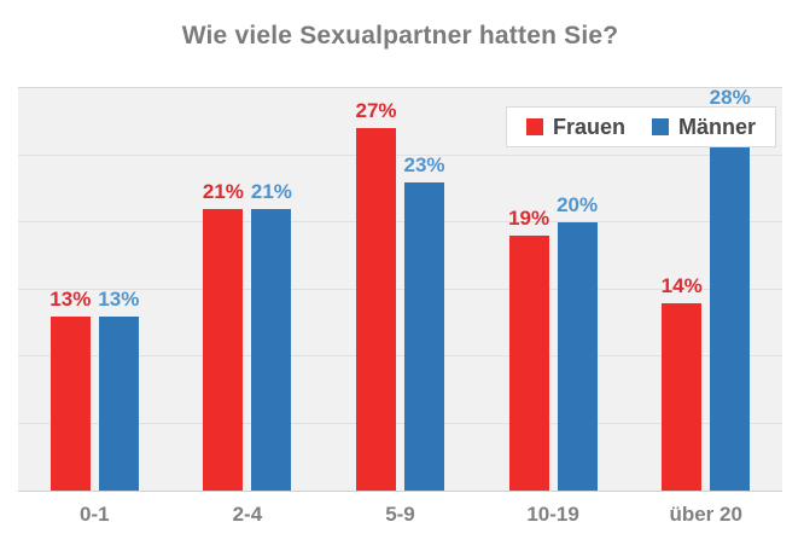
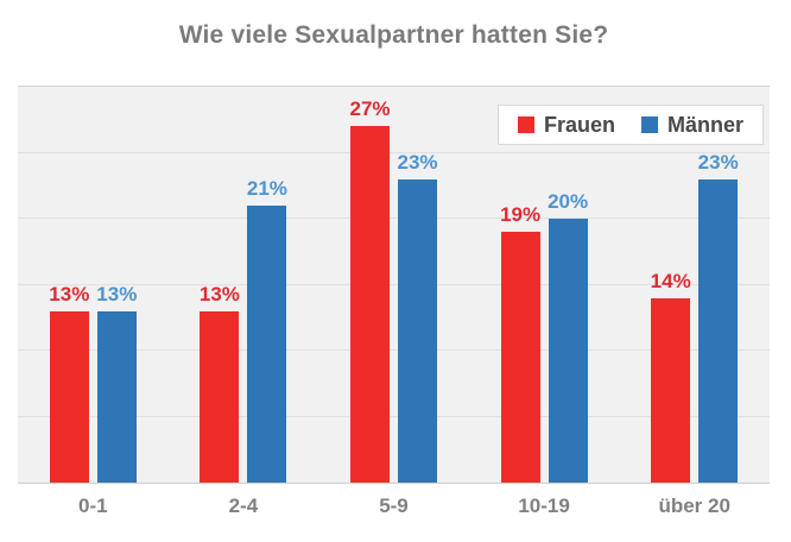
Frauen/2-4: 21% -> 13%
Männer/über 20: 28% -> 23%
